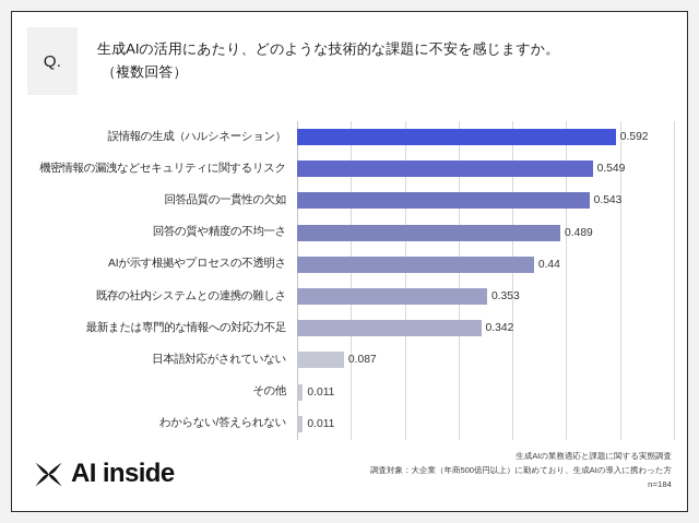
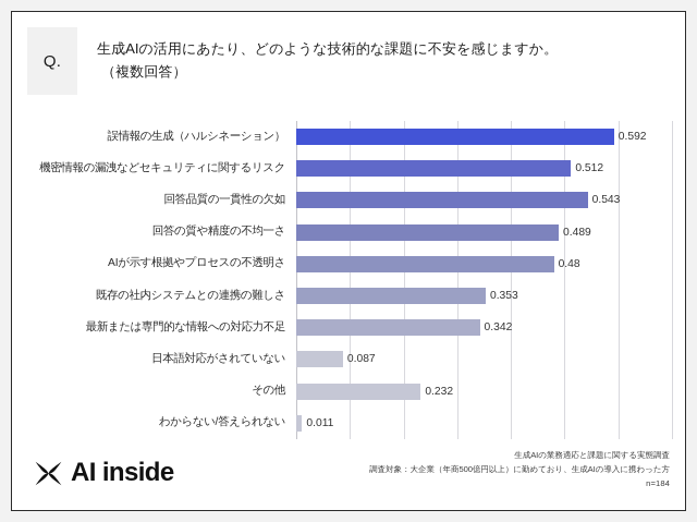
機密情報の漏洩などセキュリティに関するリスク: 0.549 -> 0.512
AIが示す根拠やプロセスの不透明さ: 0.44 -> 0.48
その他: 0.011 -> 0.232
